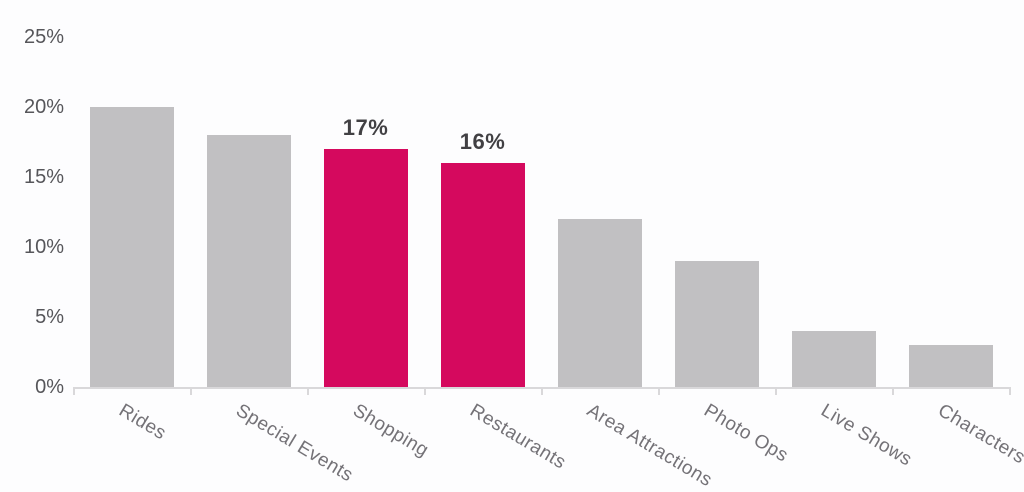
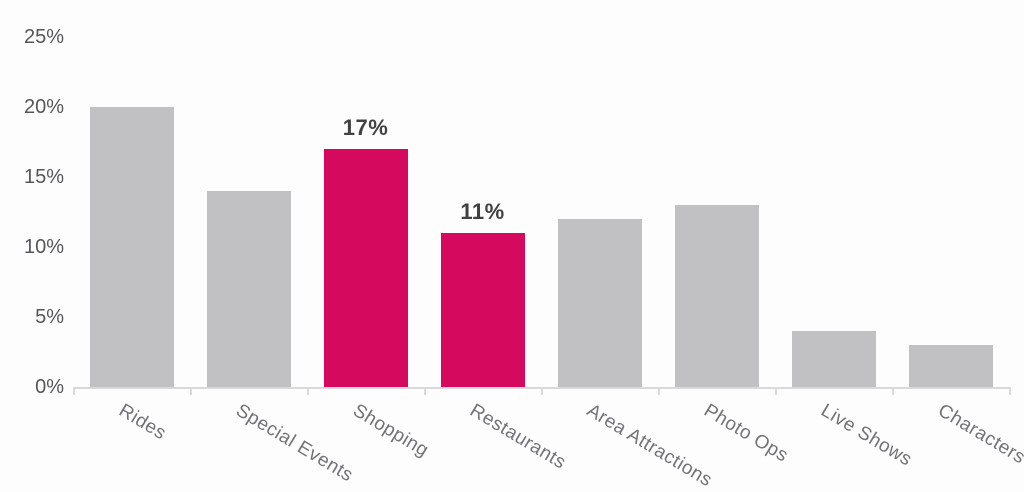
Special Events: 18% -> 14%
Restaurants: 16% -> 11%
Photo Ops: 9% -> 13%
